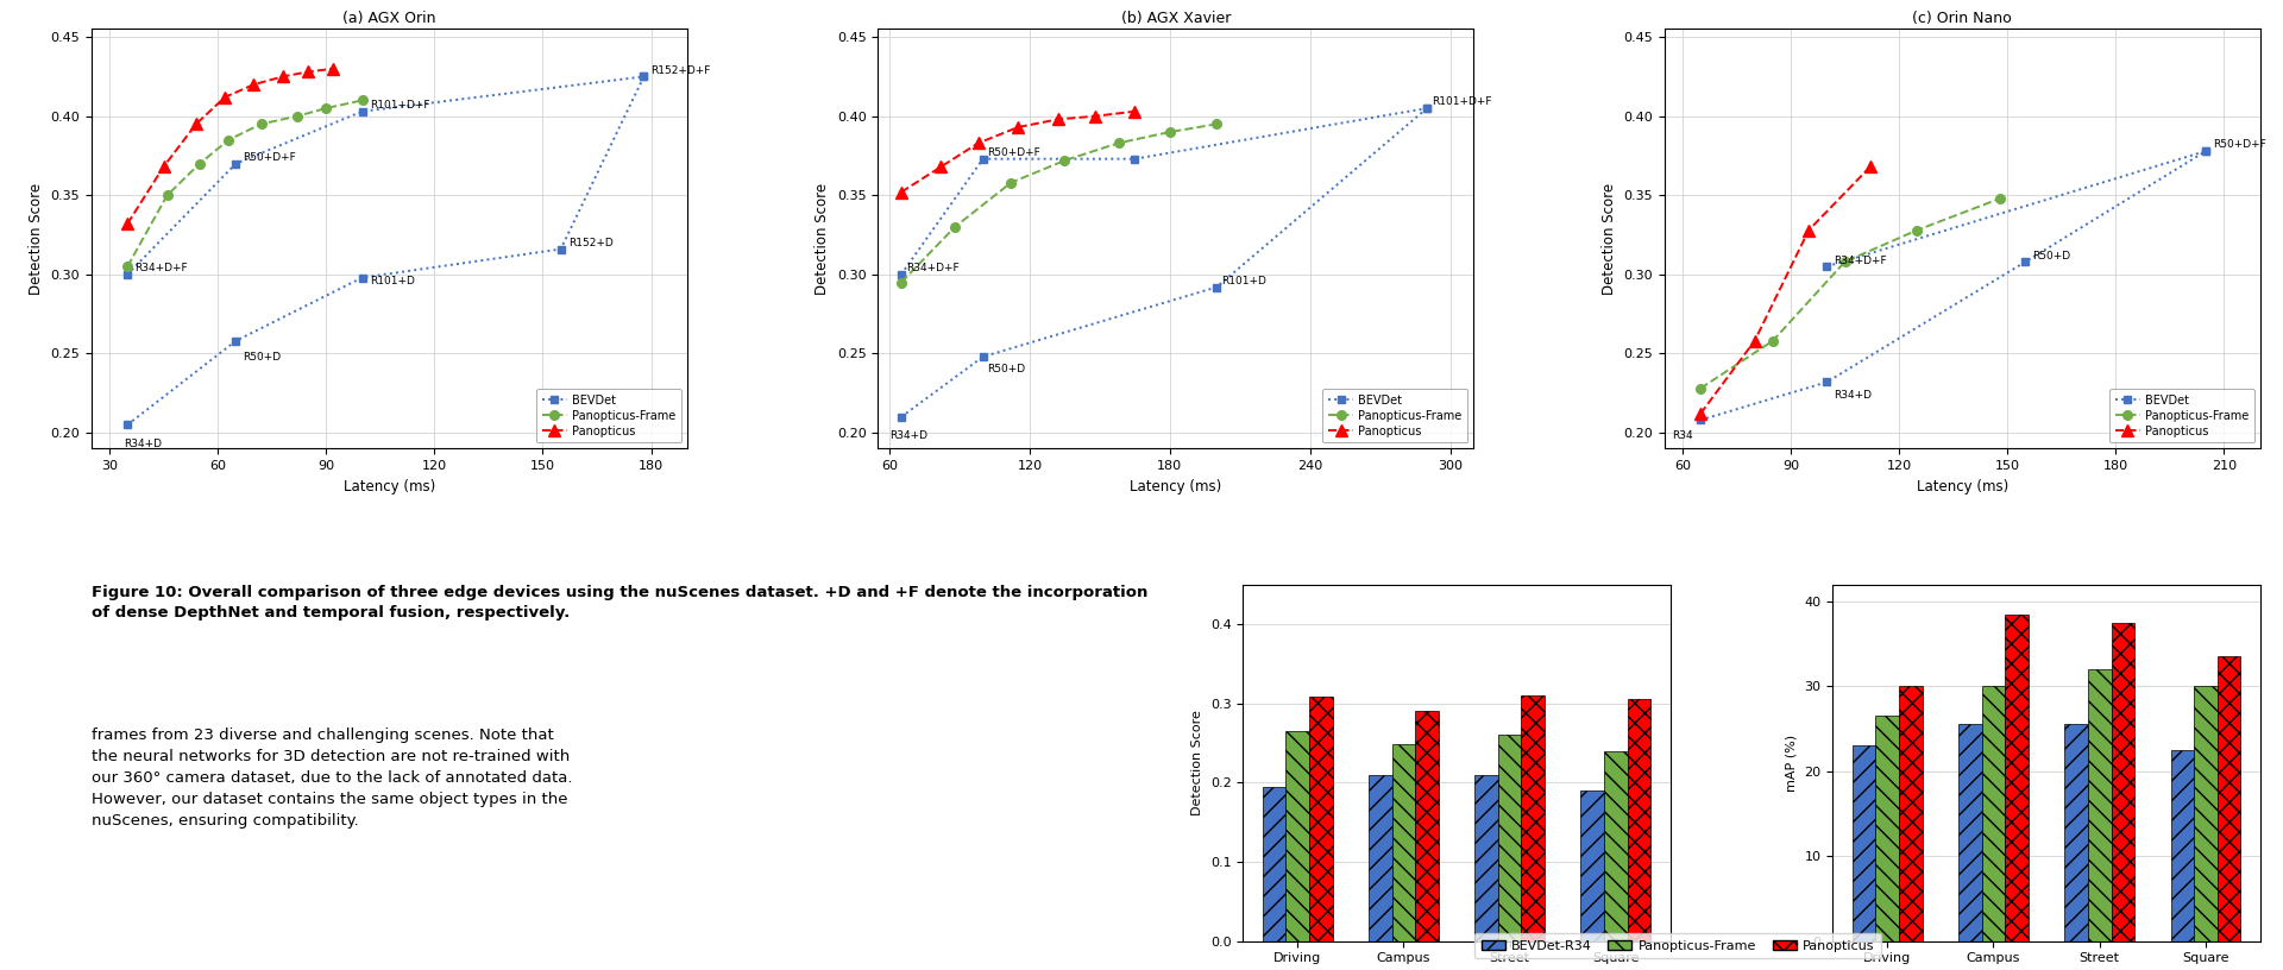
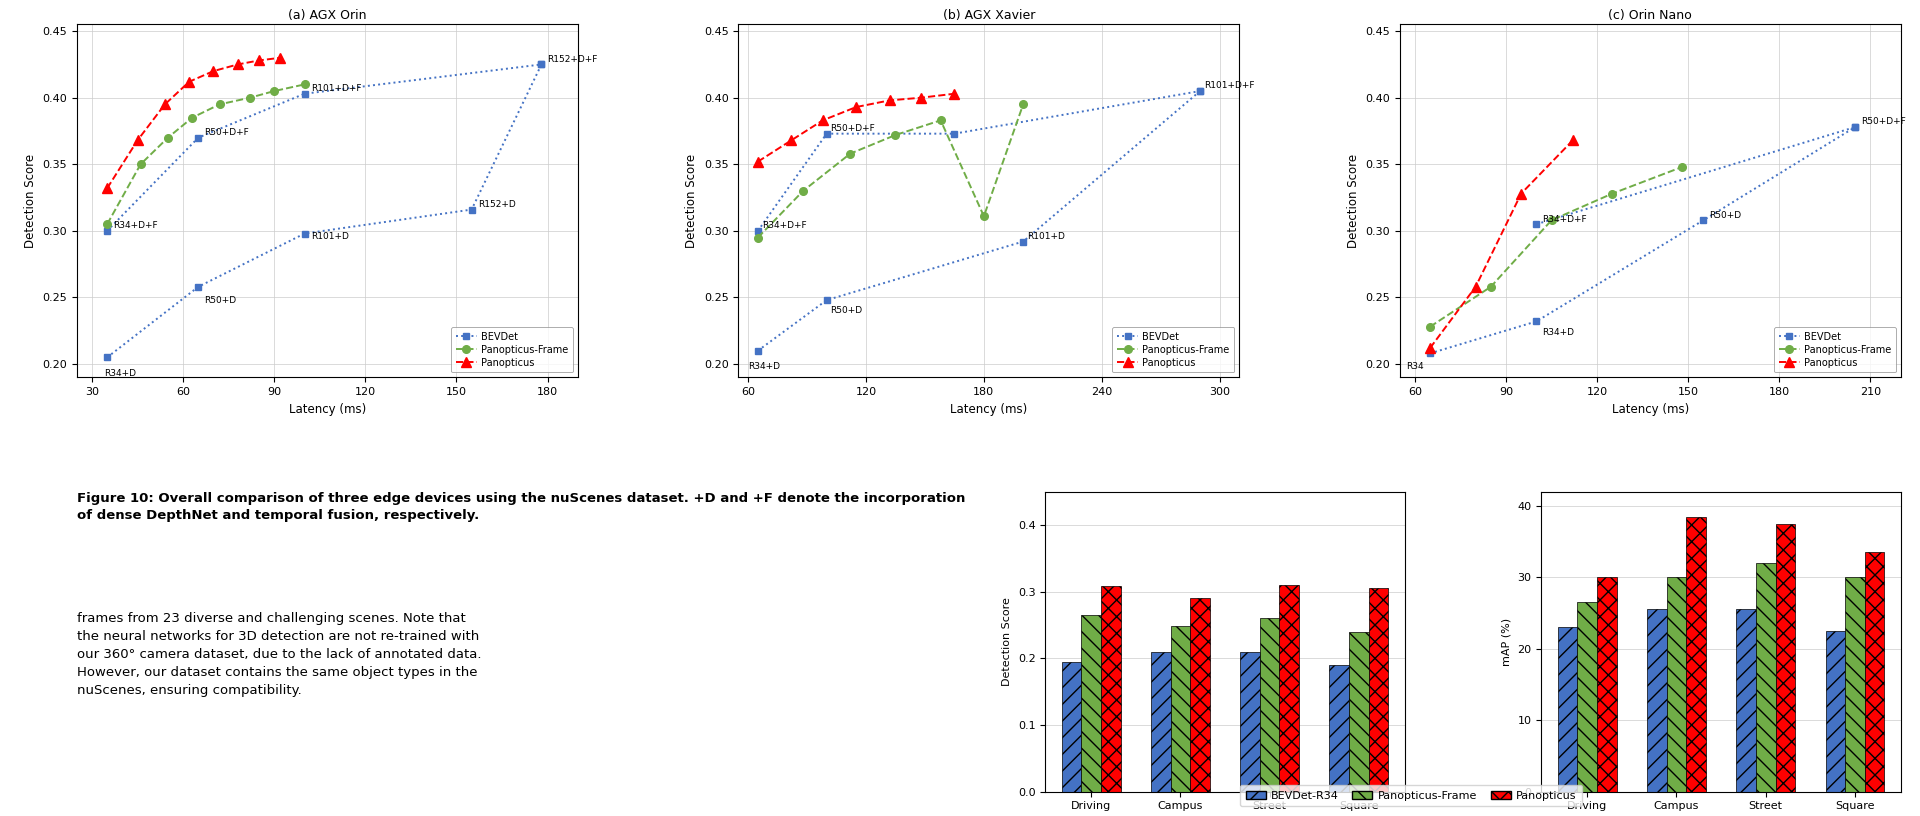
(b) AGX Xavier/Panopticus-Frame/180: 0.390 -> 0.311
